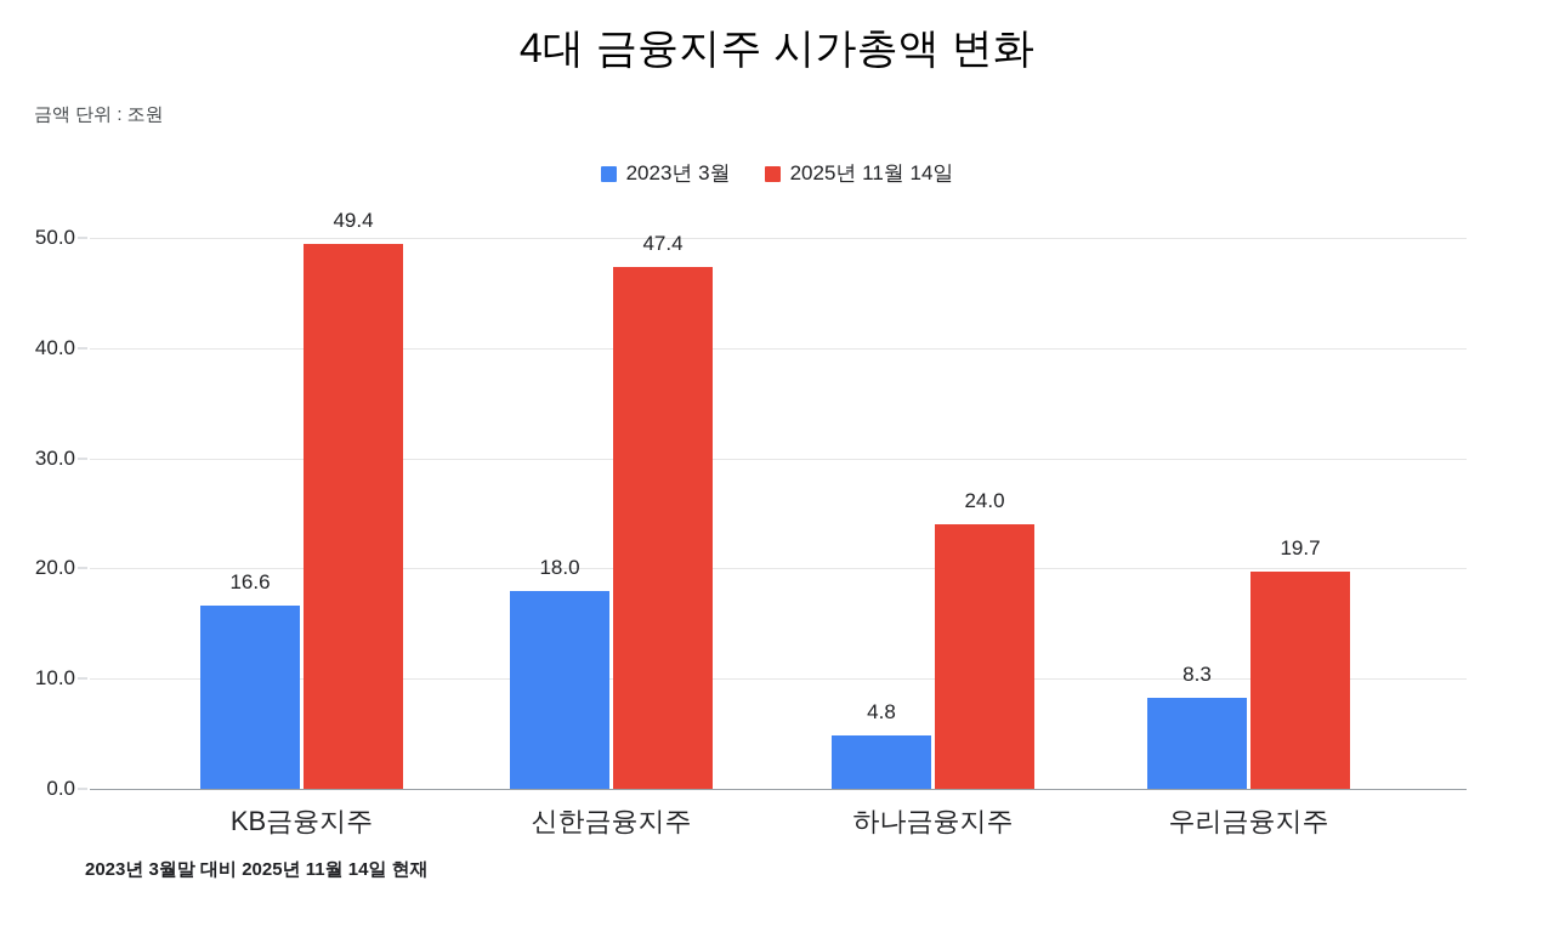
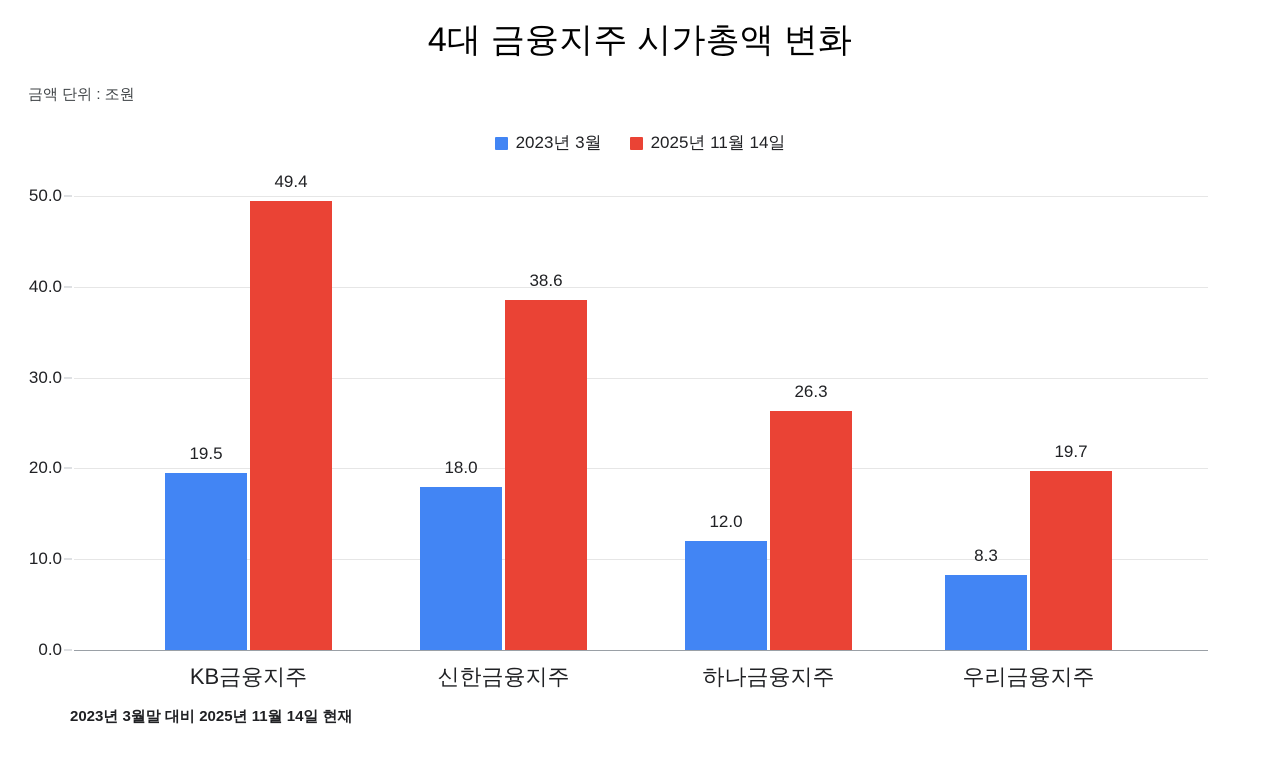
2023년 3월/KB금융지주: 16.6 -> 19.5
2025년 11월 14일/신한금융지주: 47.4 -> 38.6
2023년 3월/하나금융지주: 4.8 -> 12.0
2025년 11월 14일/하나금융지주: 24.0 -> 26.3
